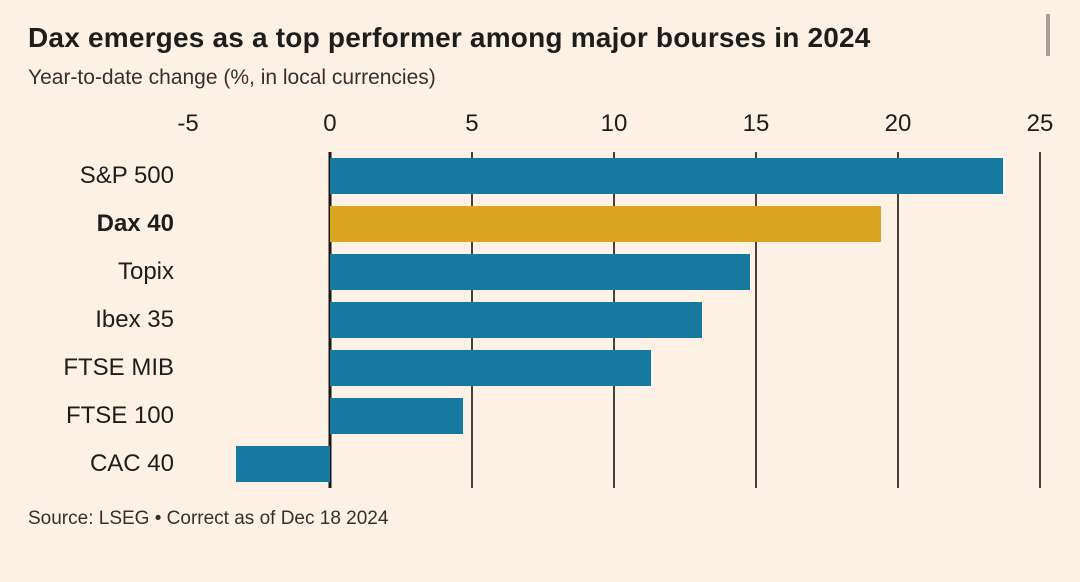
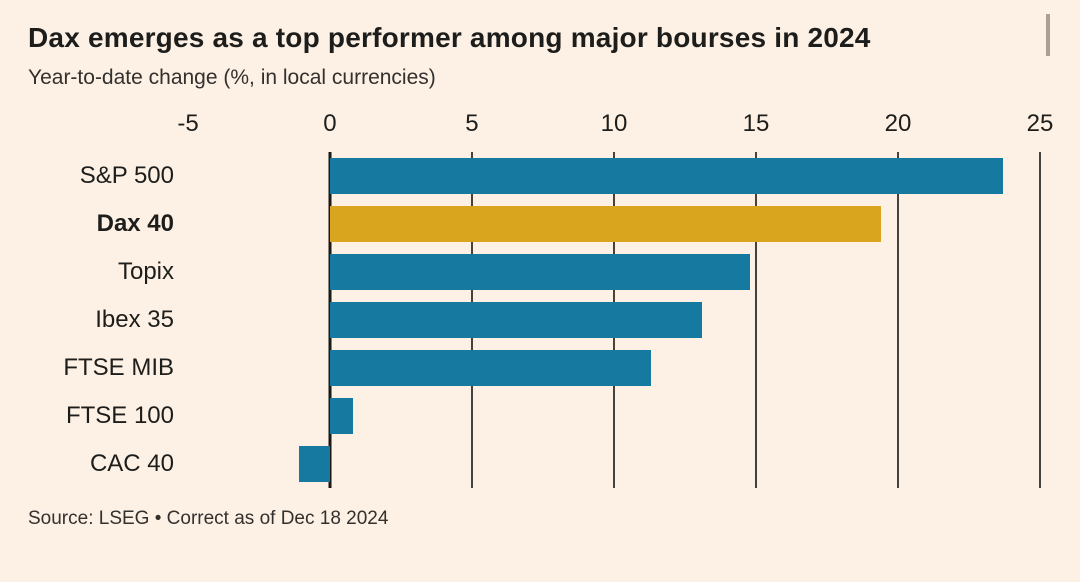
FTSE 100: 4.7 -> 0.8
CAC 40: -3.3 -> -1.1
